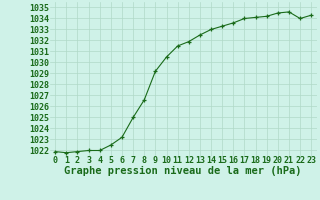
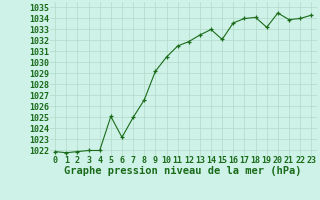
5: 1022.5 -> 1025.1
15: 1033.3 -> 1032.1
19: 1034.2 -> 1033.2
21: 1034.6 -> 1033.9
